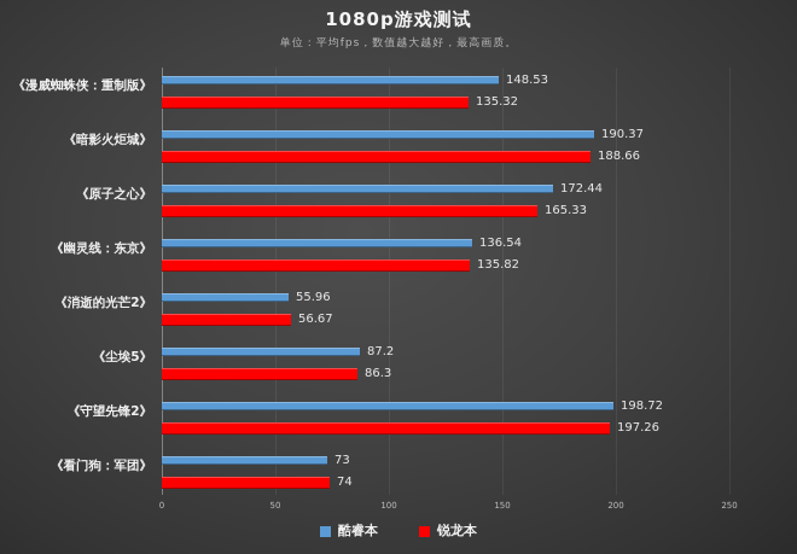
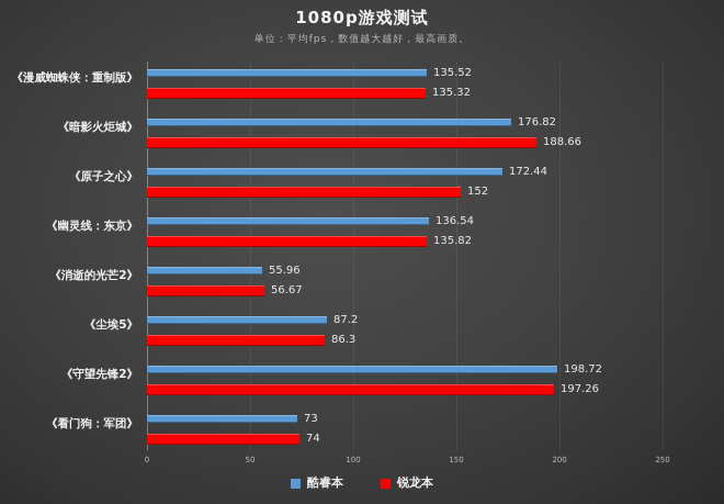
酷睿本/《漫威蜘蛛侠：重制版》: 148.53 -> 135.52
酷睿本/《暗影火炬城》: 190.37 -> 176.82
锐龙本/《原子之心》: 165.33 -> 152
